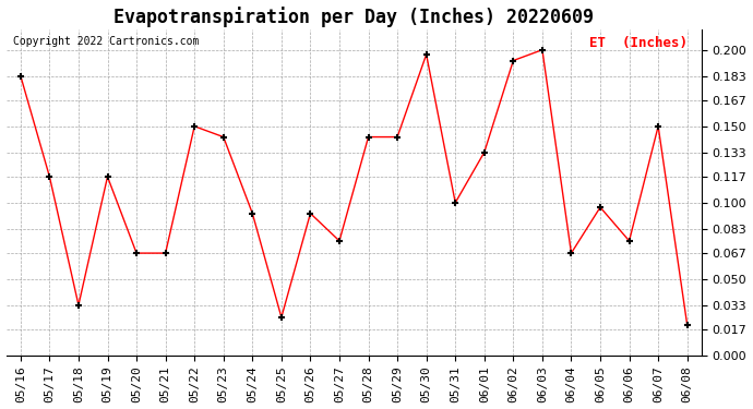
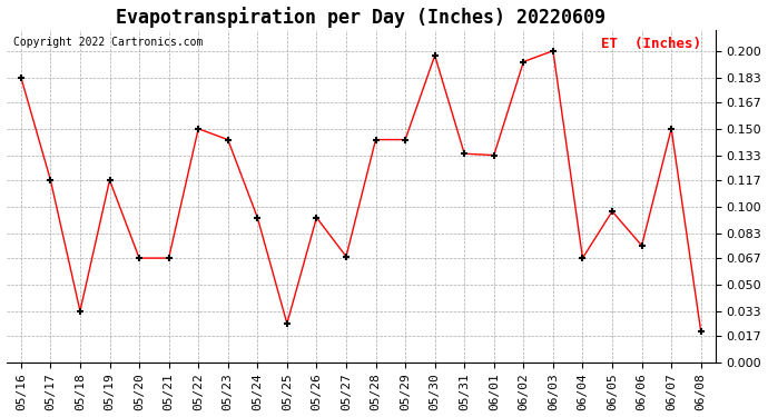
05/27: 0.075 -> 0.068
05/31: 0.100 -> 0.134
